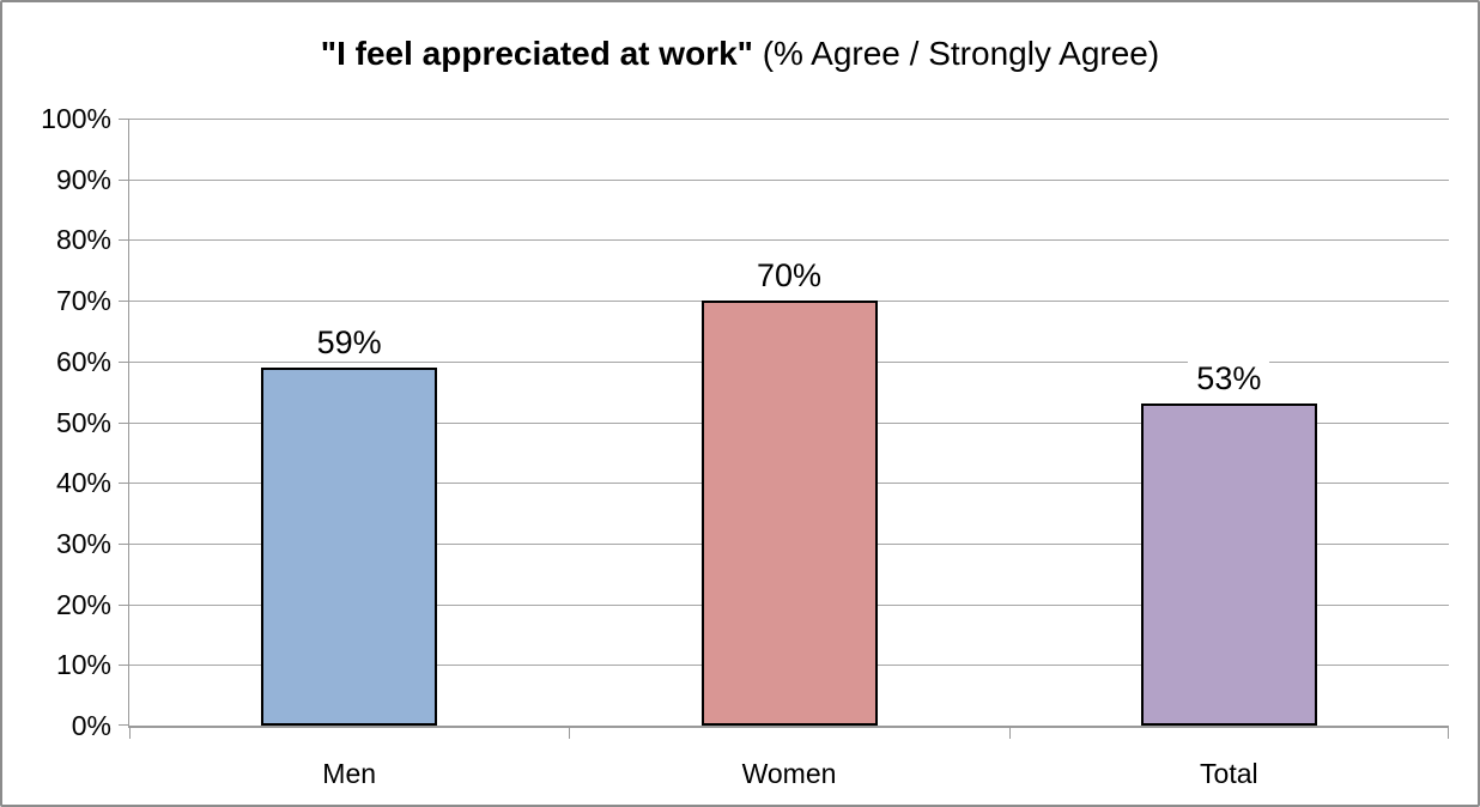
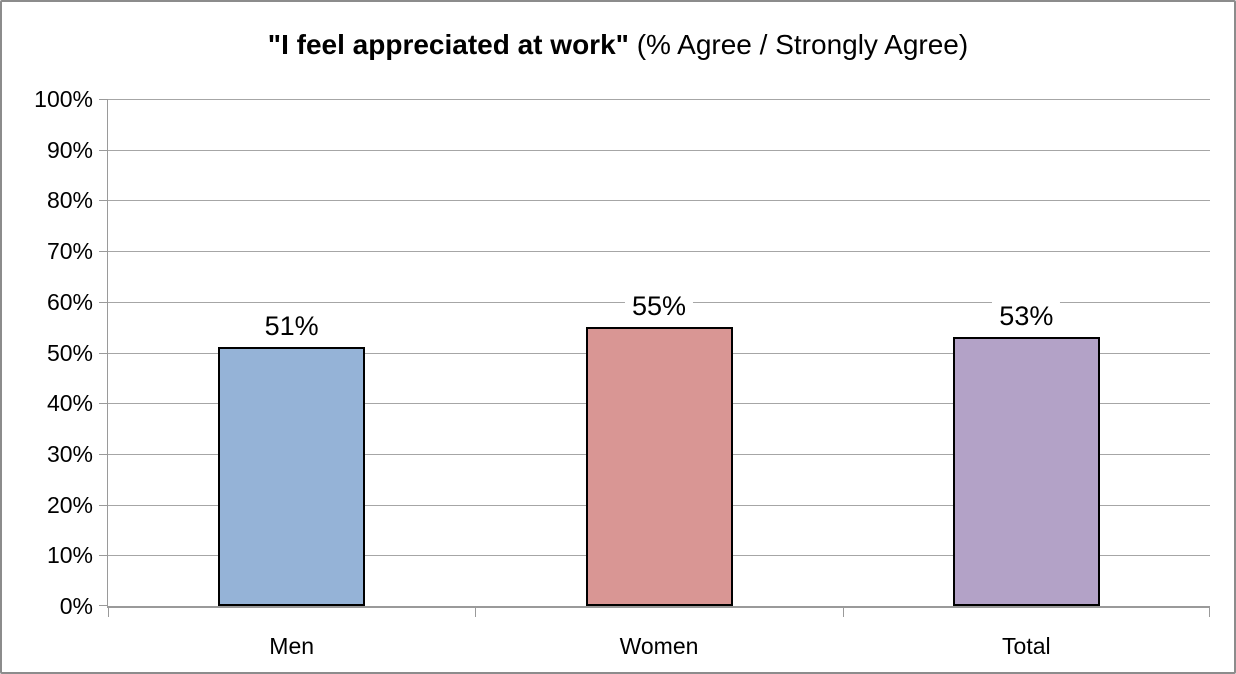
Men: 59% -> 51%
Women: 70% -> 55%
